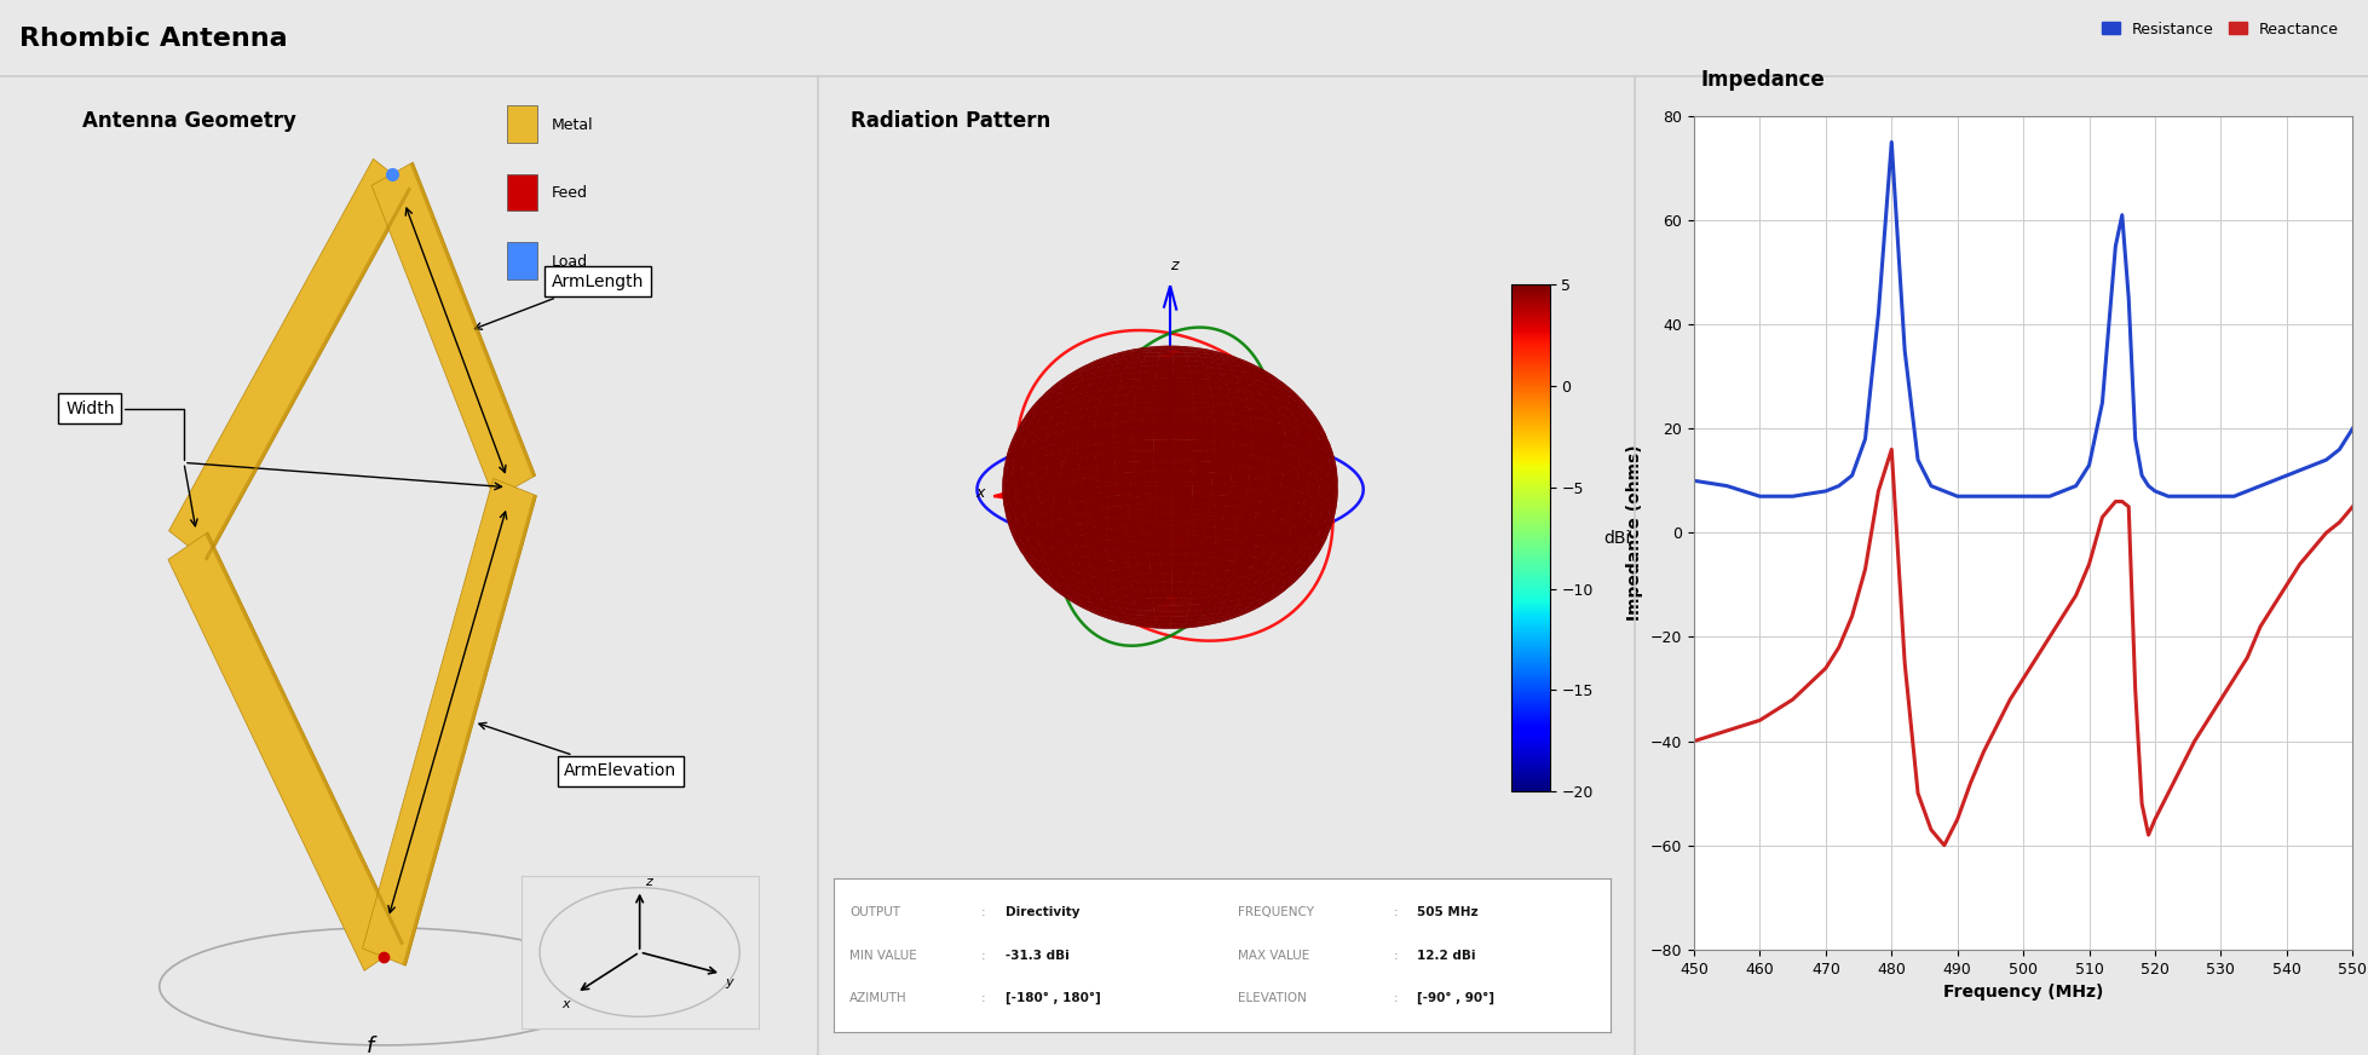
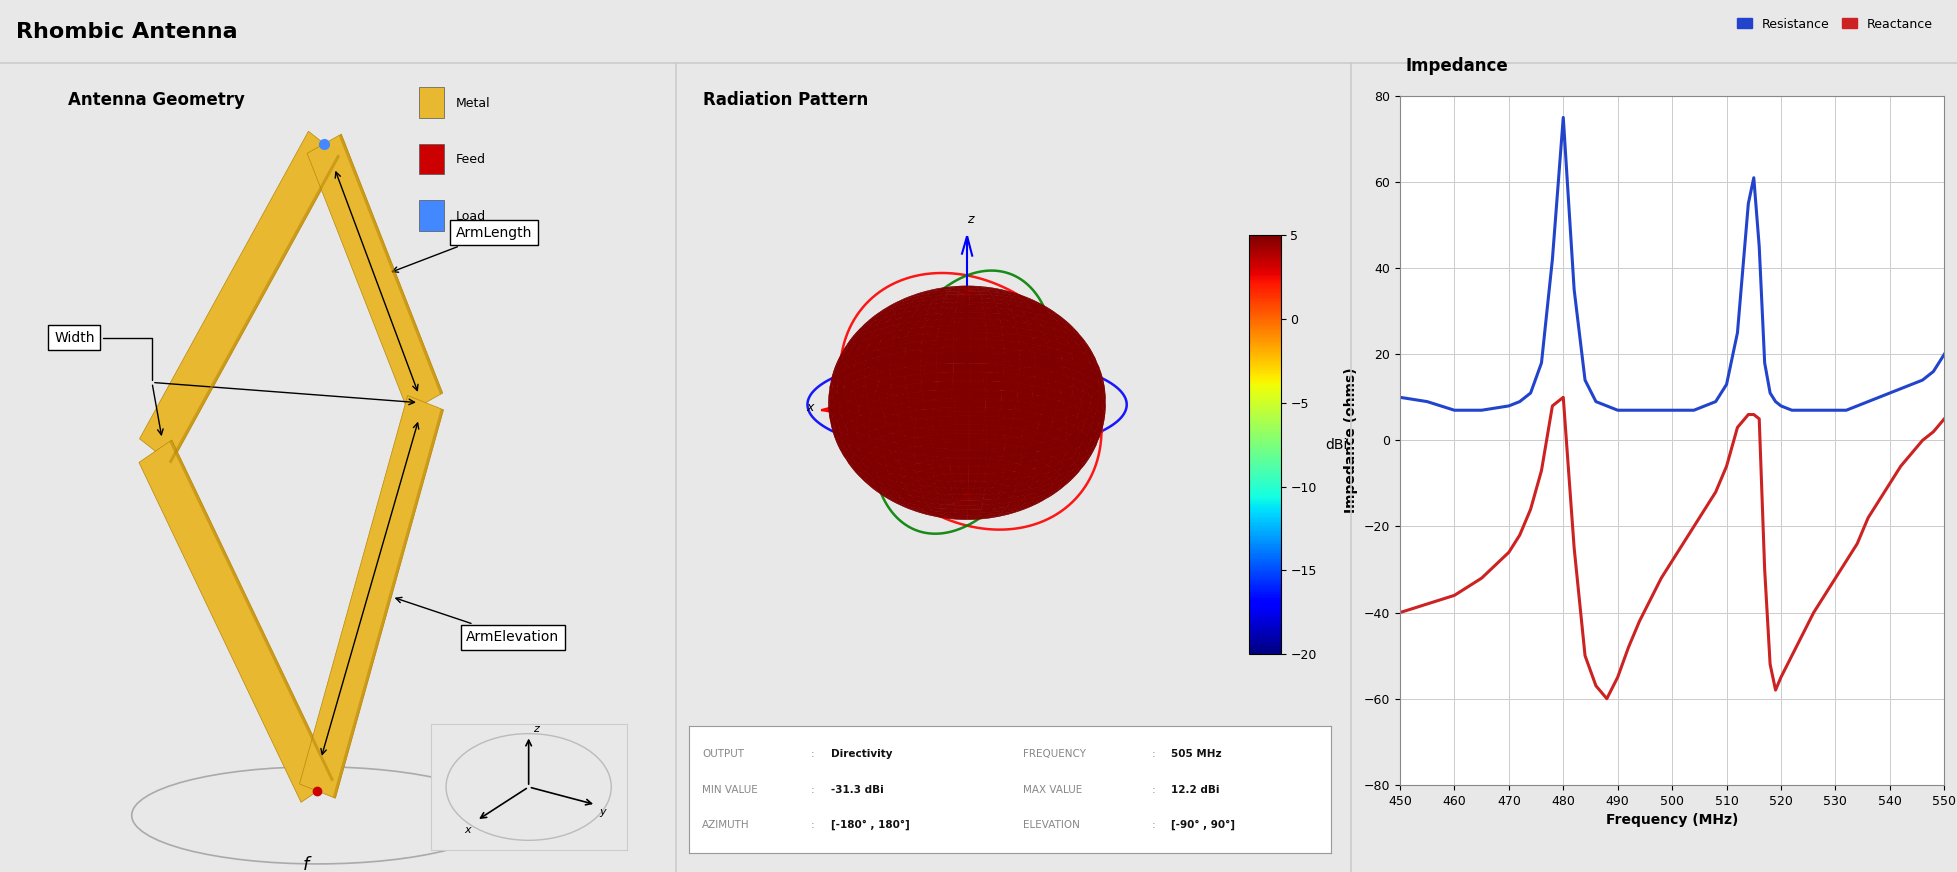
Reactance/480: 16 -> 10
